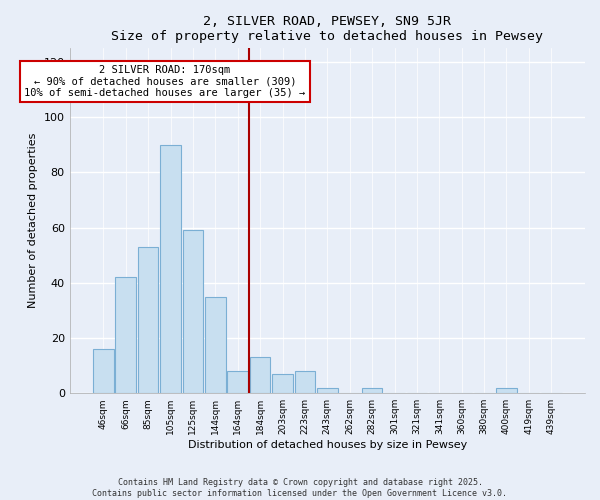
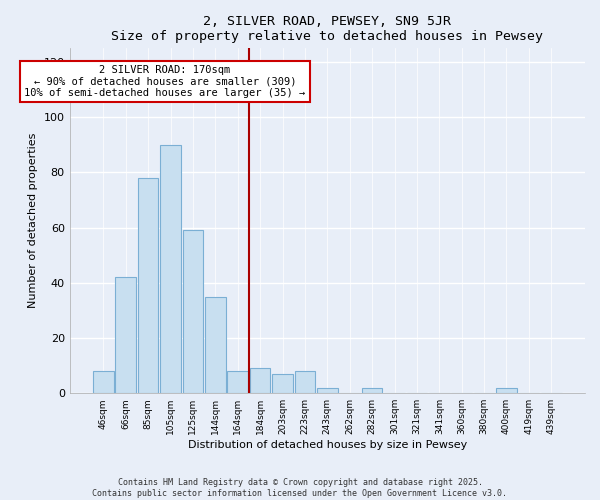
46sqm: 16 -> 8
85sqm: 53 -> 78
184sqm: 13 -> 9
